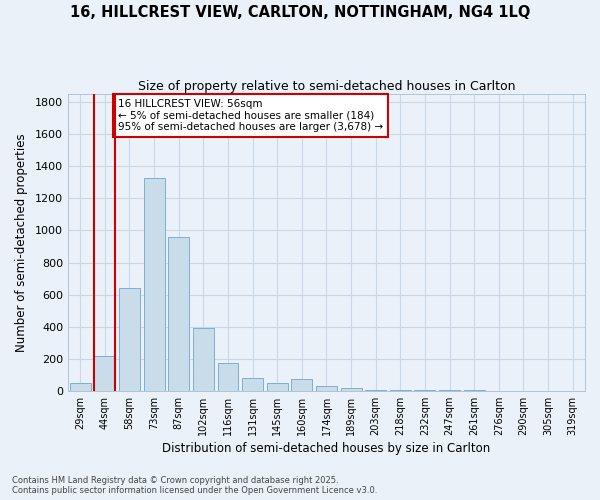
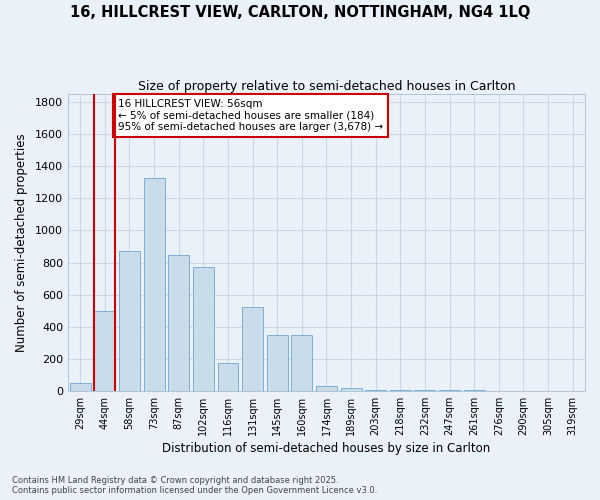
44sqm: 220 -> 500
58sqm: 640 -> 870
87sqm: 960 -> 850
102sqm: 390 -> 770
131sqm: 80 -> 520
145sqm: 50 -> 350
160sqm: 80 -> 350
